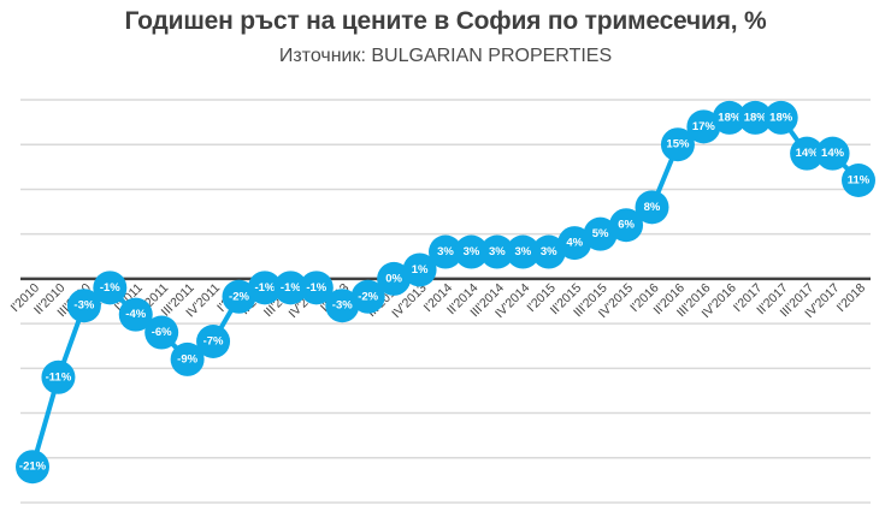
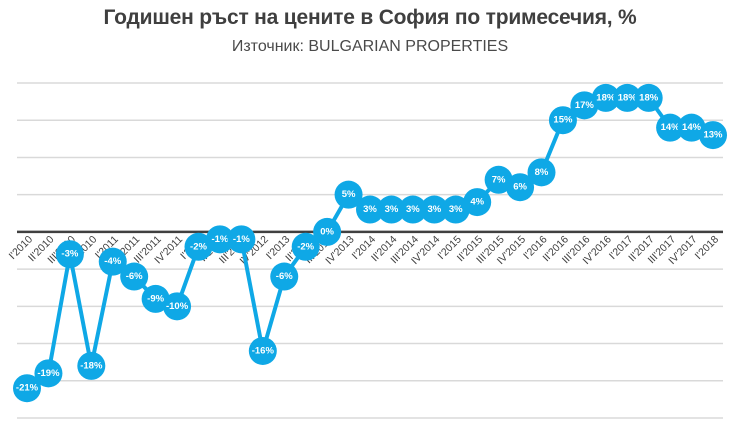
II'2010: -11% -> -19%
IV'2010: -1% -> -18%
IV'2011: -7% -> -10%
IV'2012: -1% -> -16%
I'2013: -3% -> -6%
IV'2013: 1% -> 5%
III'2015: 5% -> 7%
I'2018: 11% -> 13%
